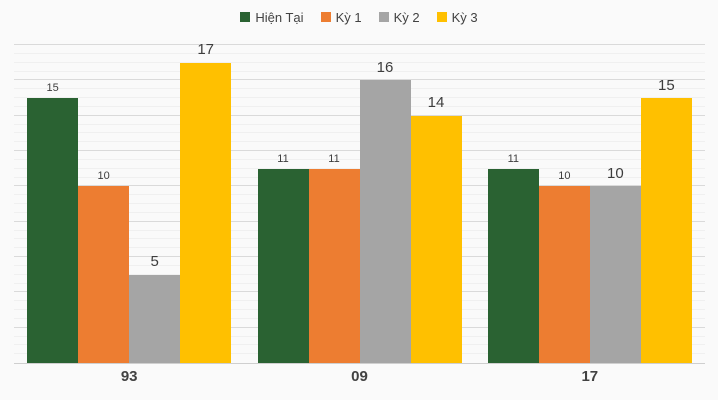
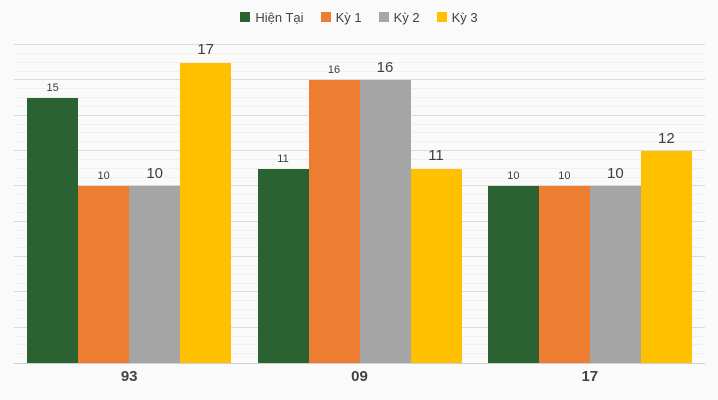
Kỳ 2/93: 5 -> 10
Kỳ 1/09: 11 -> 16
Kỳ 3/09: 14 -> 11
Hiện Tại/17: 11 -> 10
Kỳ 3/17: 15 -> 12
